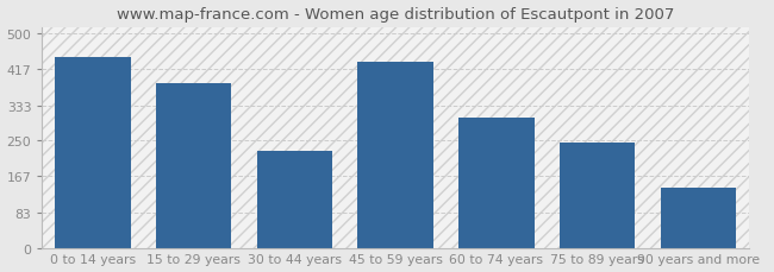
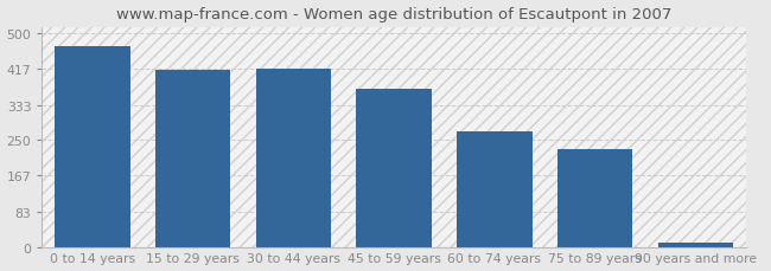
0 to 14 years: 445 -> 470
15 to 29 years: 385 -> 415
30 to 44 years: 225 -> 418
45 to 59 years: 435 -> 370
60 to 74 years: 305 -> 270
75 to 89 years: 245 -> 228
90 years and more: 140 -> 10
